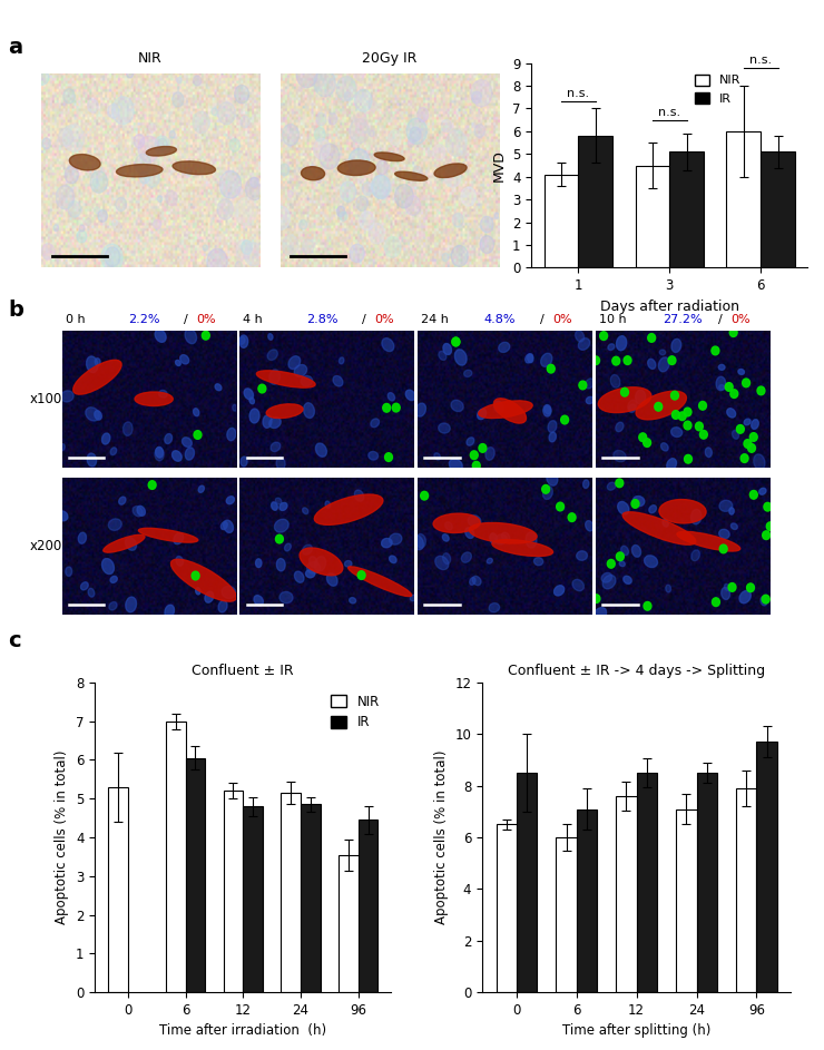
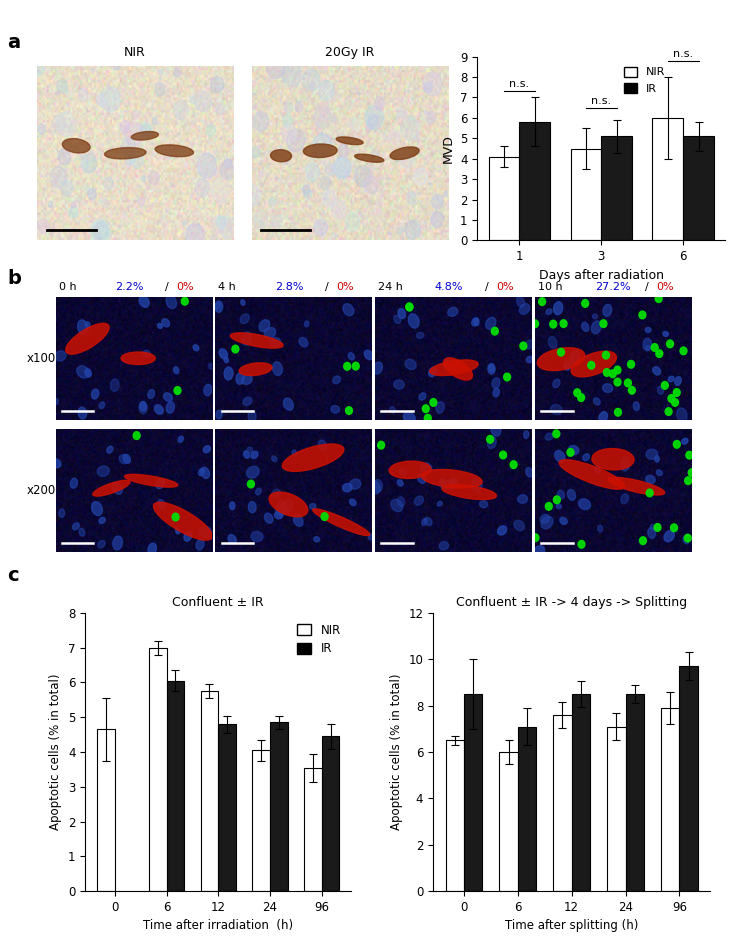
Confluent ± IR/NIR/0: 5.30 -> 4.65
Confluent ± IR/NIR/12: 5.20 -> 5.75
Confluent ± IR/NIR/24: 5.15 -> 4.05
